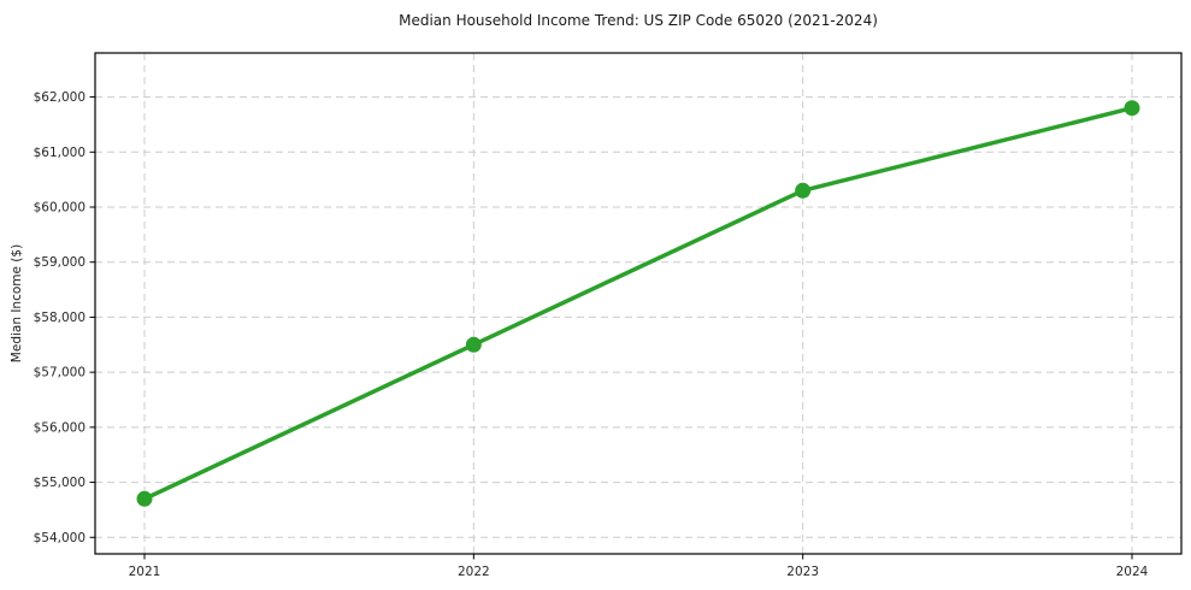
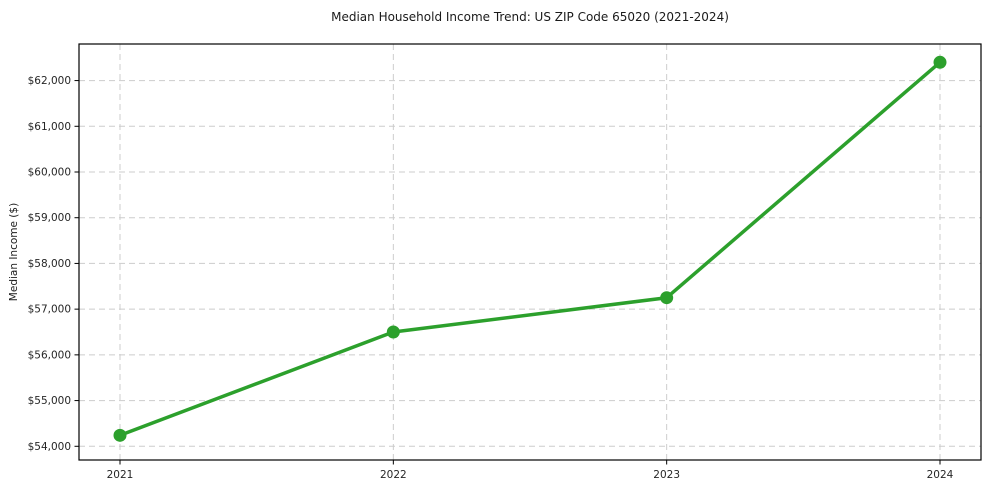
2021: $54700 -> $54200
2022: $57500 -> $56500
2023: $60300 -> $57200
2024: $61800 -> $62400
